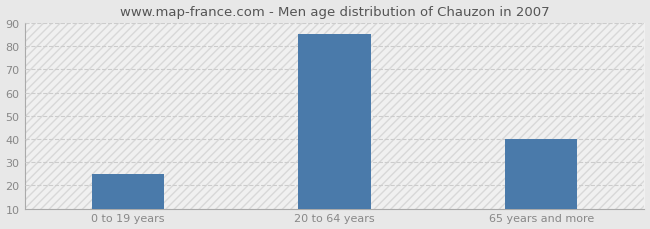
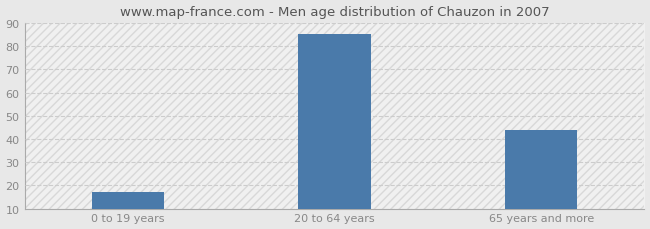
0 to 19 years: 25 -> 17
65 years and more: 40 -> 44
